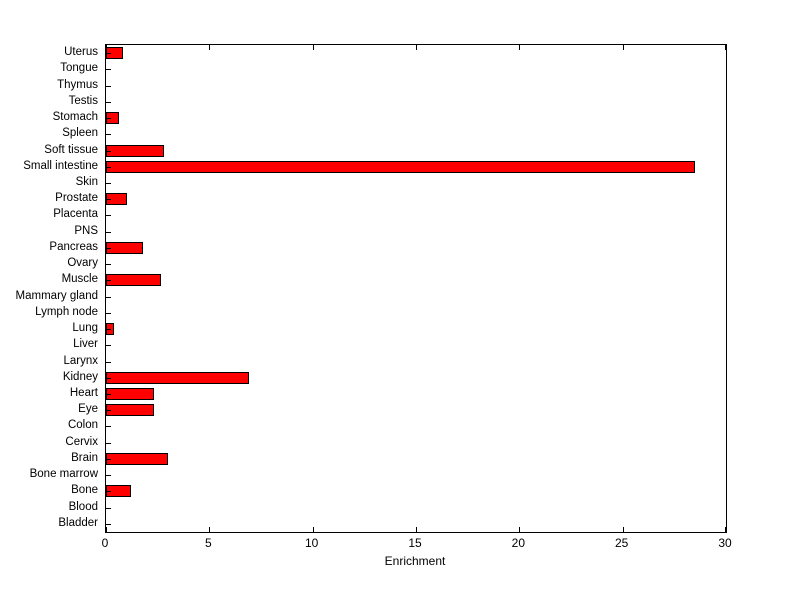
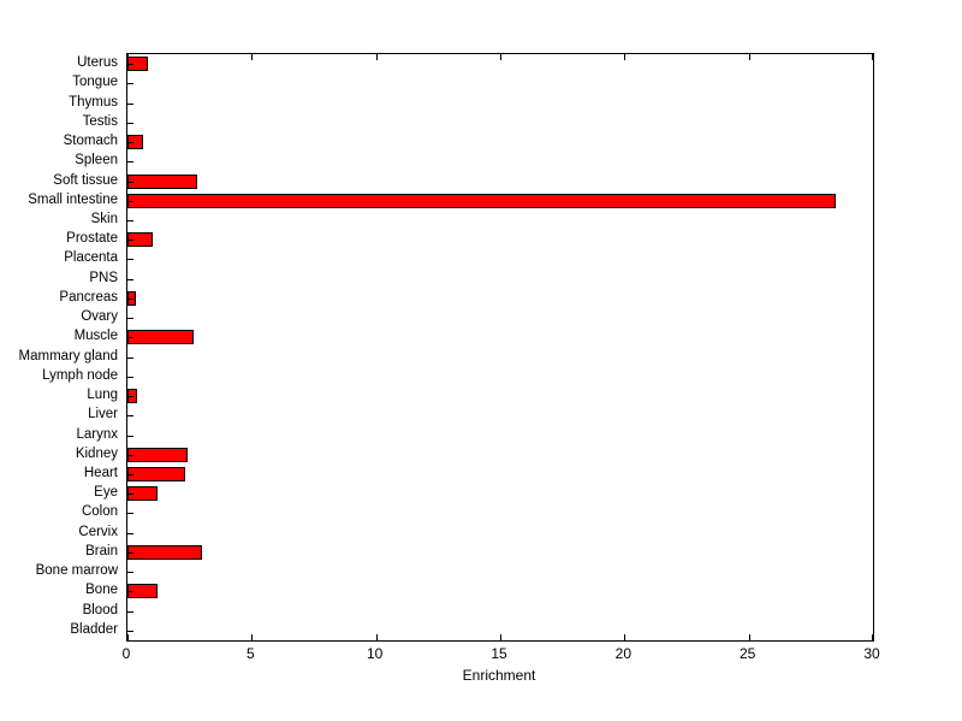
Pancreas: 1.8 -> 0.3
Kidney: 6.9 -> 2.4
Eye: 2.3 -> 1.2
